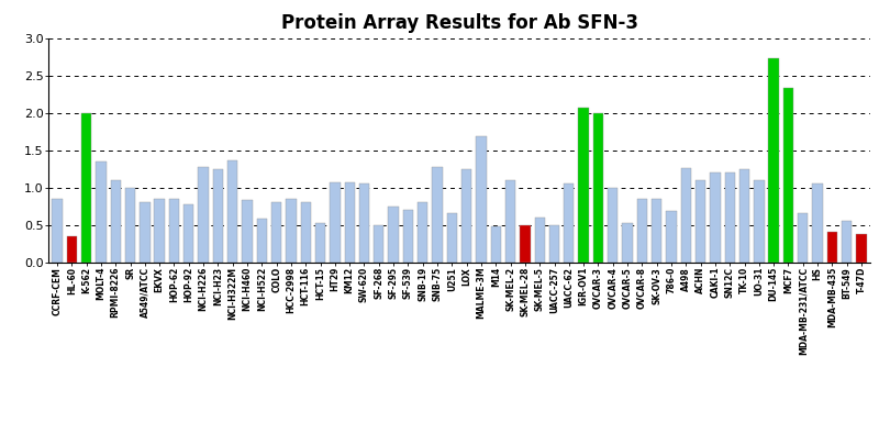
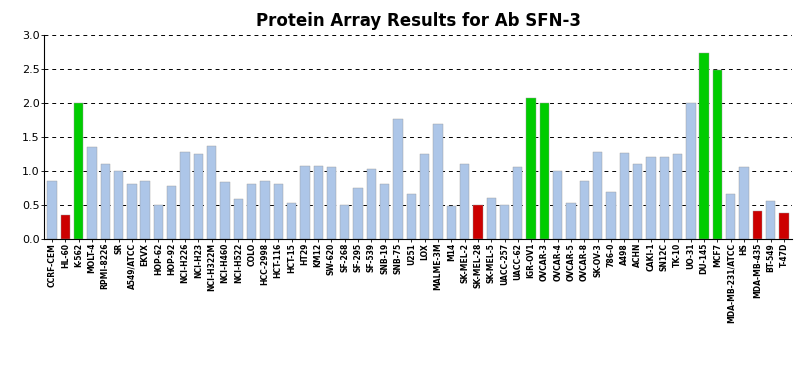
HOP-62: 0.85 -> 0.50
SF-539: 0.70 -> 1.02
SNB-75: 1.27 -> 1.76
SK-OV-3: 0.85 -> 1.28
UO-31: 1.10 -> 2.00
MCF7: 2.33 -> 2.48
